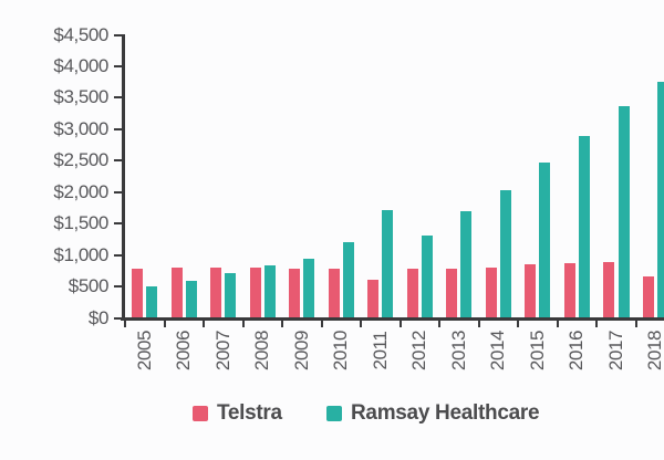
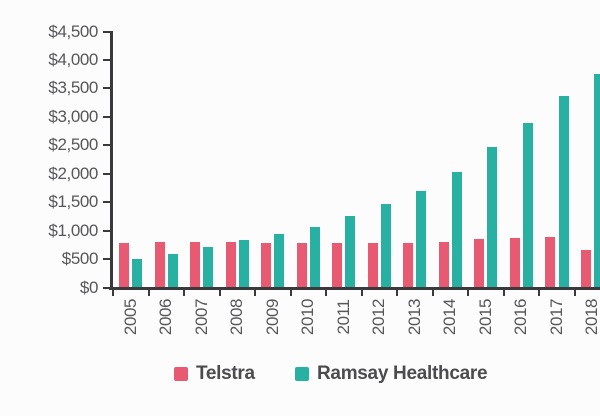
Ramsay Healthcare/2010: $1200 -> $1100
Telstra/2011: $600 -> $800
Ramsay Healthcare/2011: $1700 -> $1200
Ramsay Healthcare/2012: $1300 -> $1500
